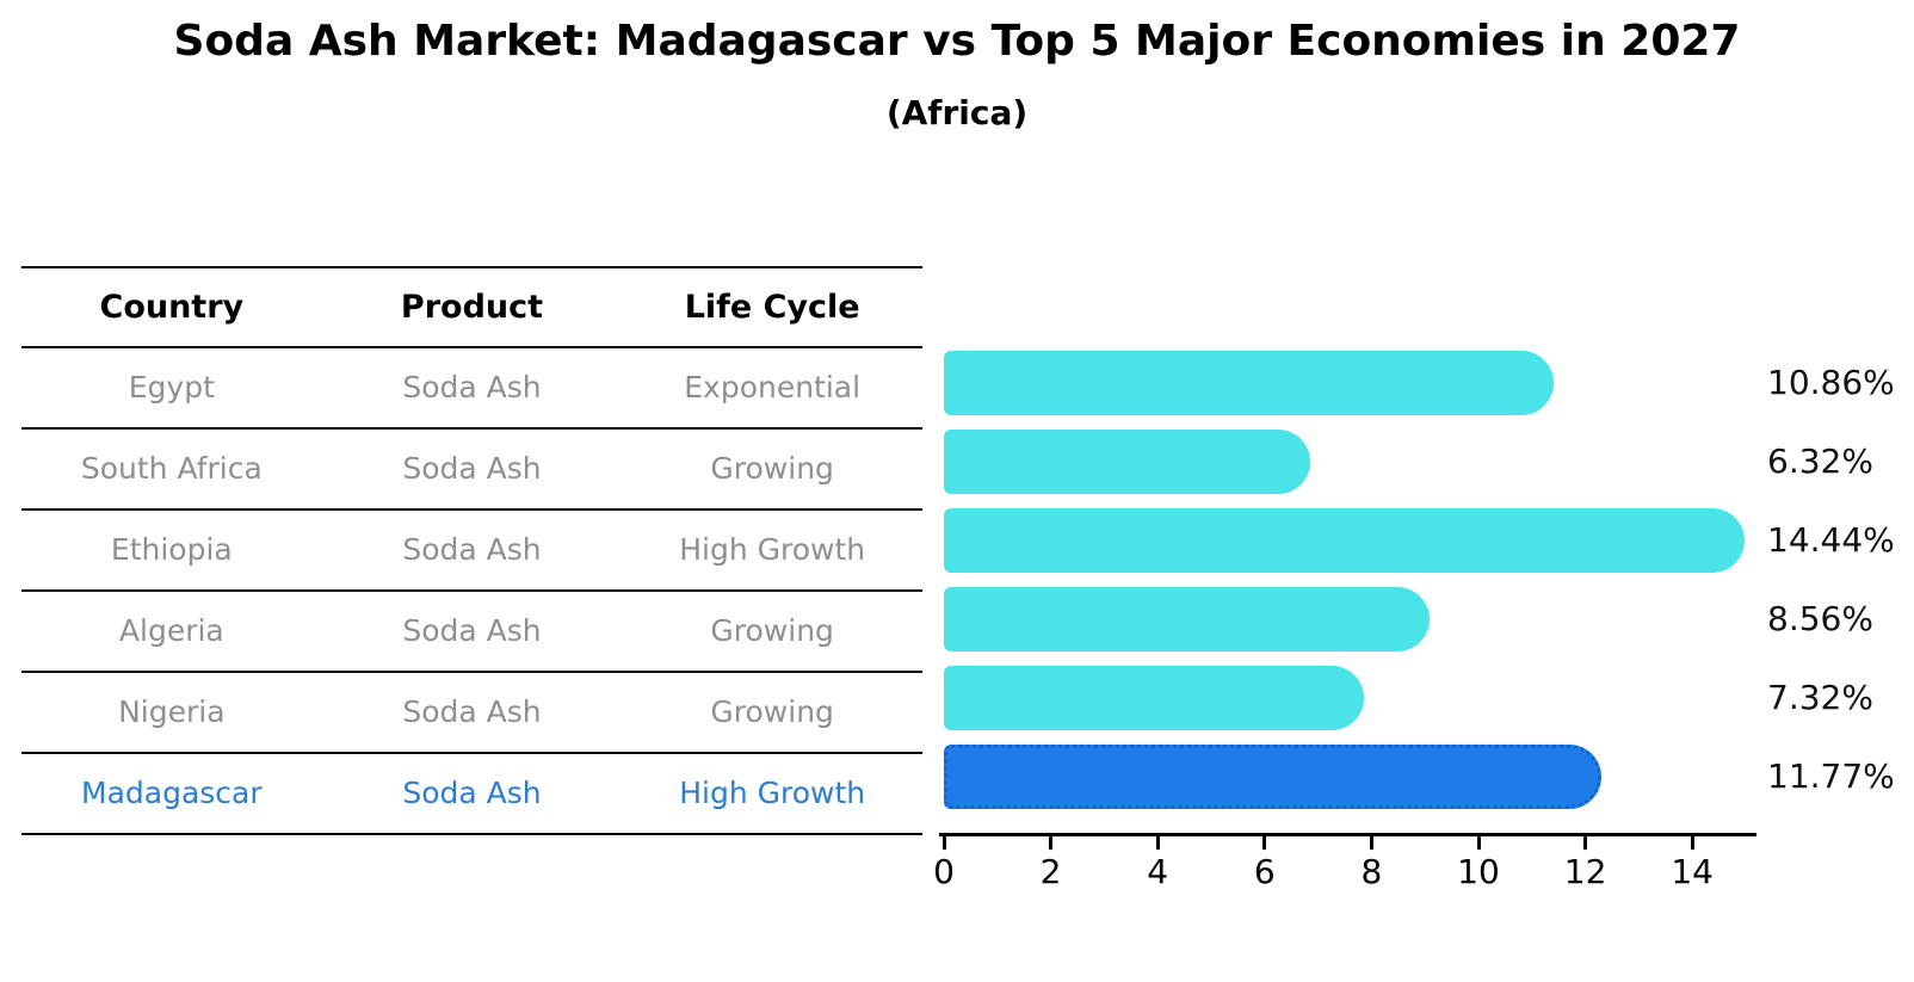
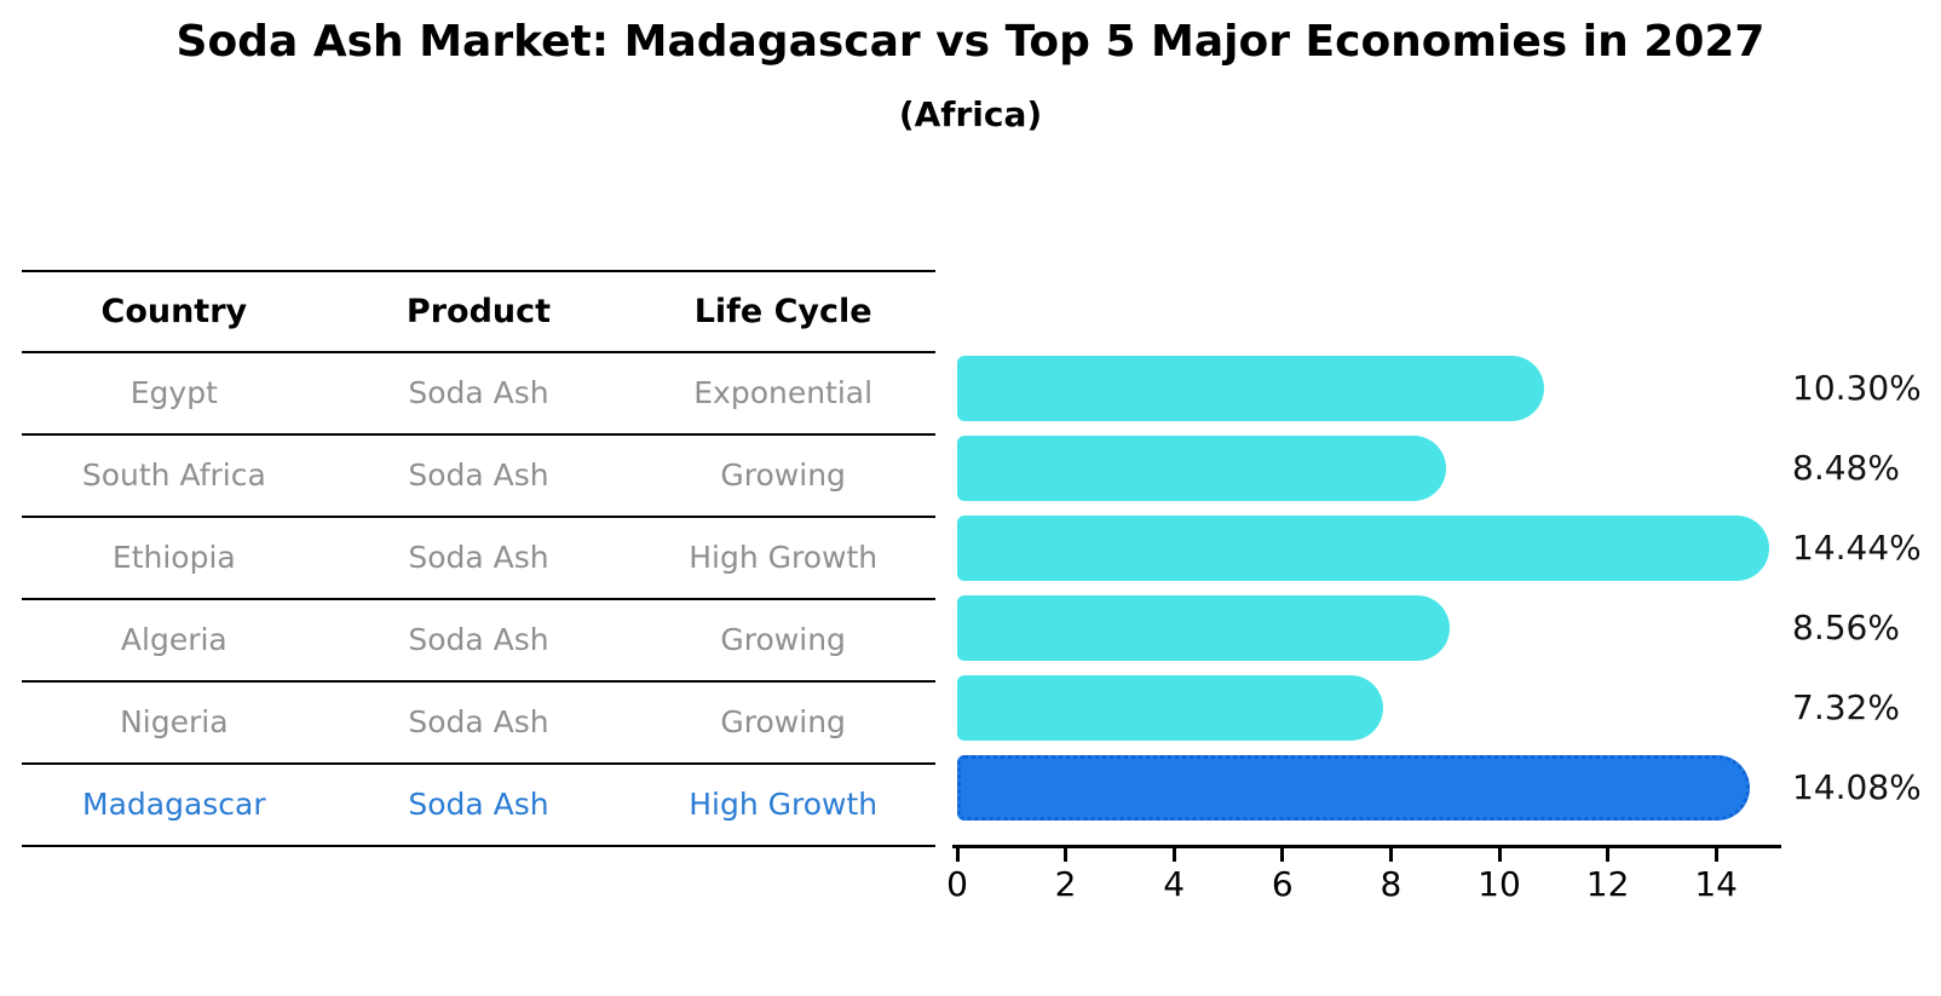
Egypt: 10.86% -> 10.30%
South Africa: 6.32% -> 8.48%
Madagascar: 11.77% -> 14.08%
